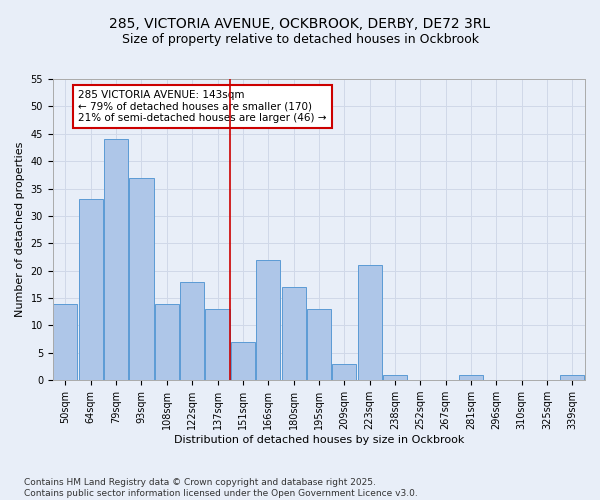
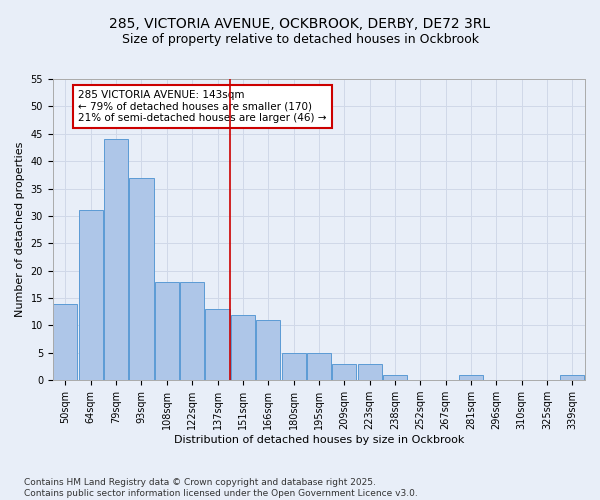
64sqm: 33 -> 31
108sqm: 14 -> 18
151sqm: 7 -> 12
166sqm: 22 -> 11
180sqm: 17 -> 5
195sqm: 13 -> 5
223sqm: 21 -> 3
